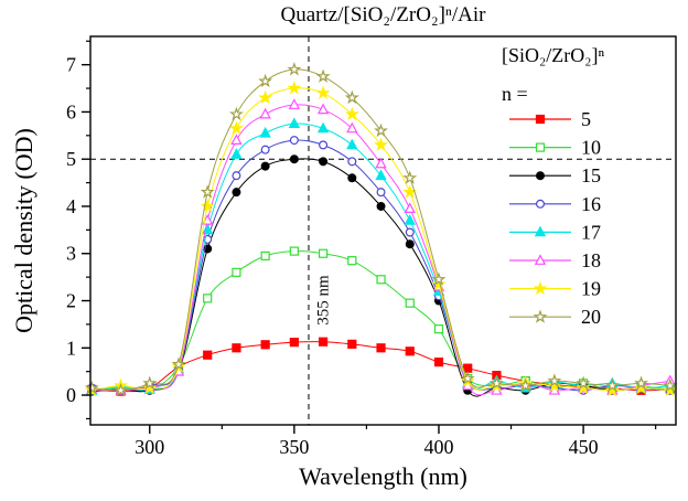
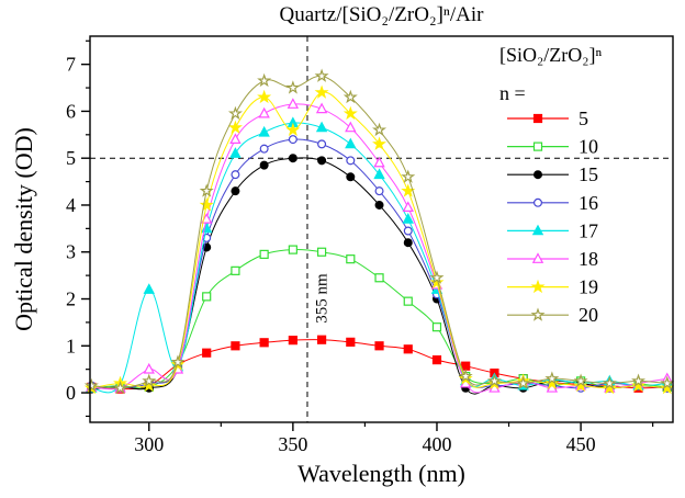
17/300: 0.1 -> 2.2
18/300: 0.2 -> 0.5
19/350: 6.5 -> 5.6
20/350: 6.9 -> 6.5
